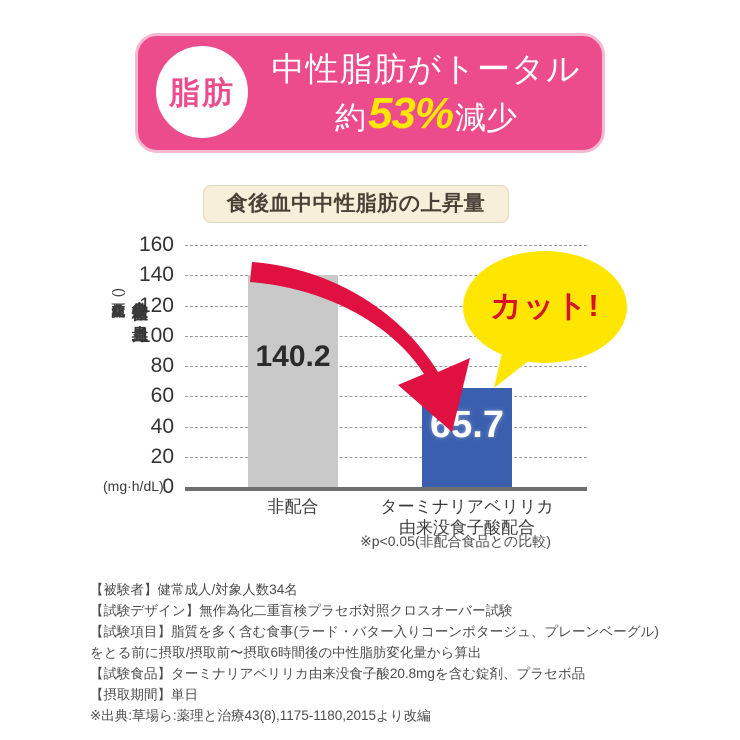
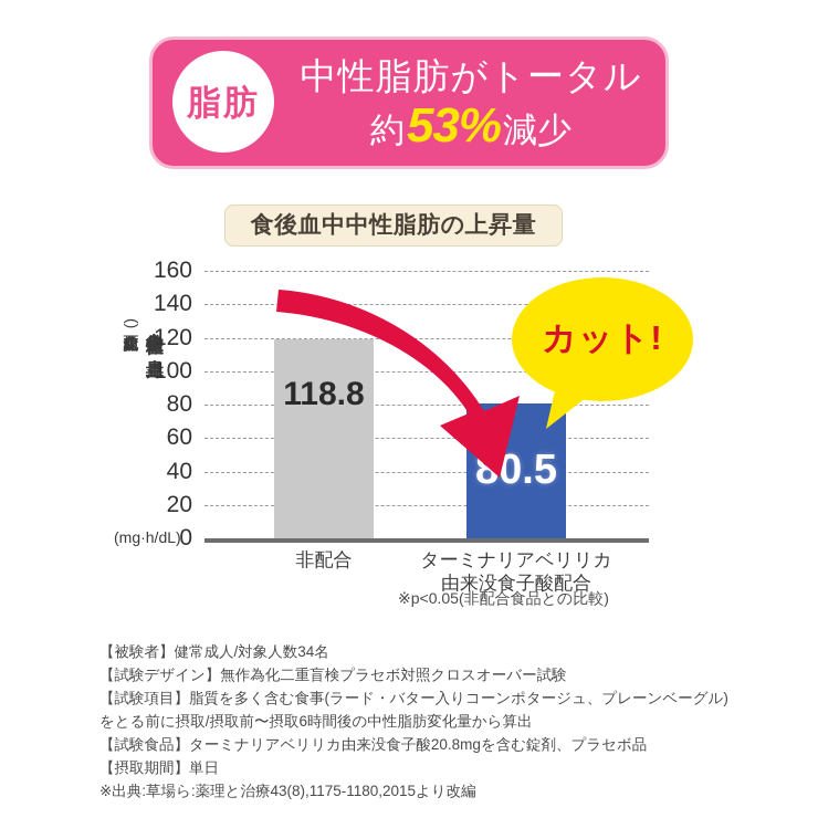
非配合: 140.2 -> 118.8
ターミナリアベリリカ 由来没食子酸配合: 65.7 -> 80.5
